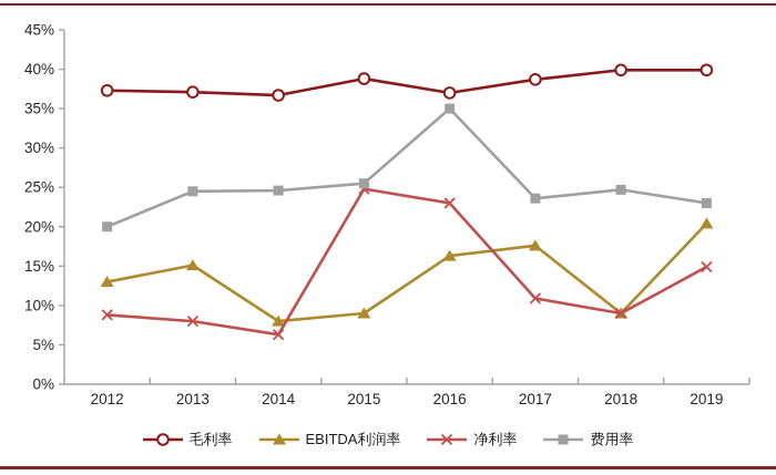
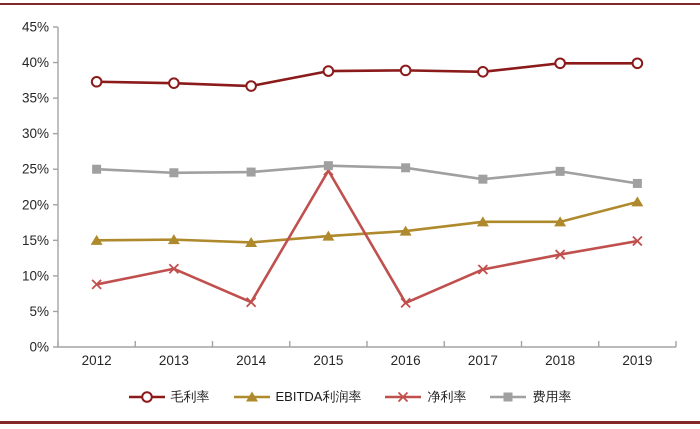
EBITDA利润率/2012: 13% -> 15%
费用率/2012: 20% -> 25%
净利率/2013: 8% -> 11%
EBITDA利润率/2014: 8% -> 15%
EBITDA利润率/2015: 9% -> 16%
毛利率/2016: 37% -> 39%
净利率/2016: 23% -> 6%
费用率/2016: 35% -> 25%
EBITDA利润率/2018: 9% -> 18%
净利率/2018: 9% -> 13%
